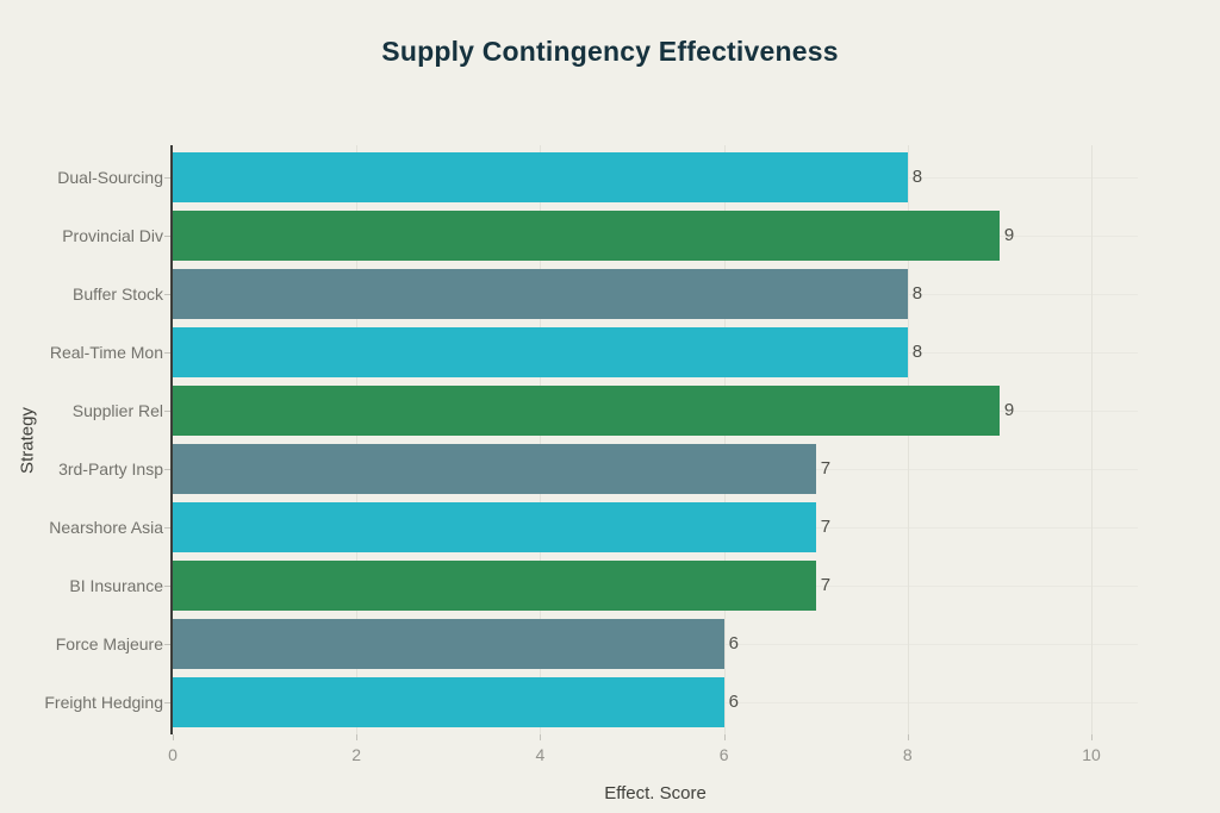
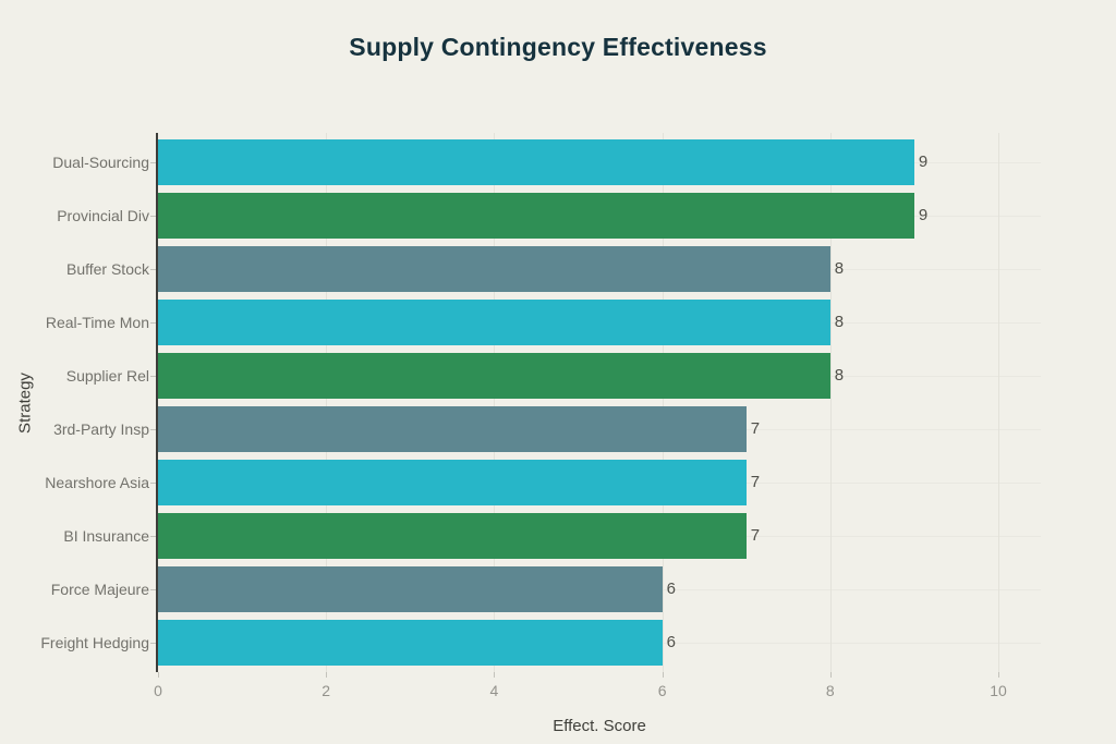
Dual-Sourcing: 8 -> 9
Supplier Rel: 9 -> 8
